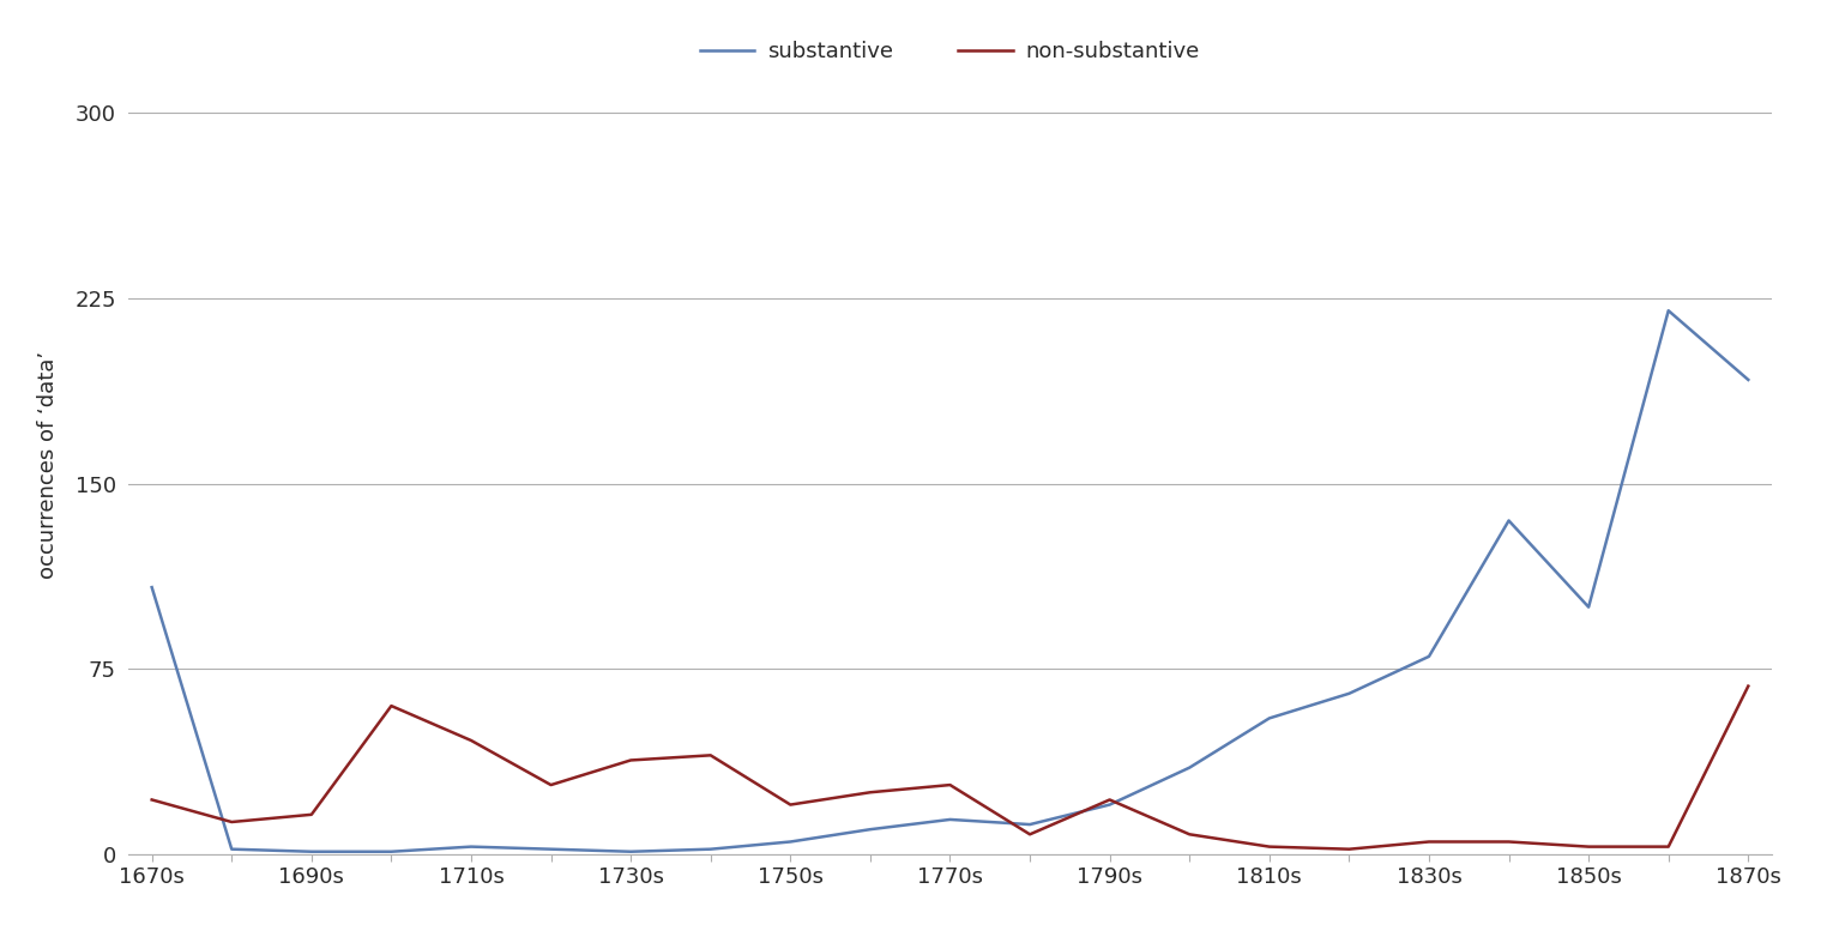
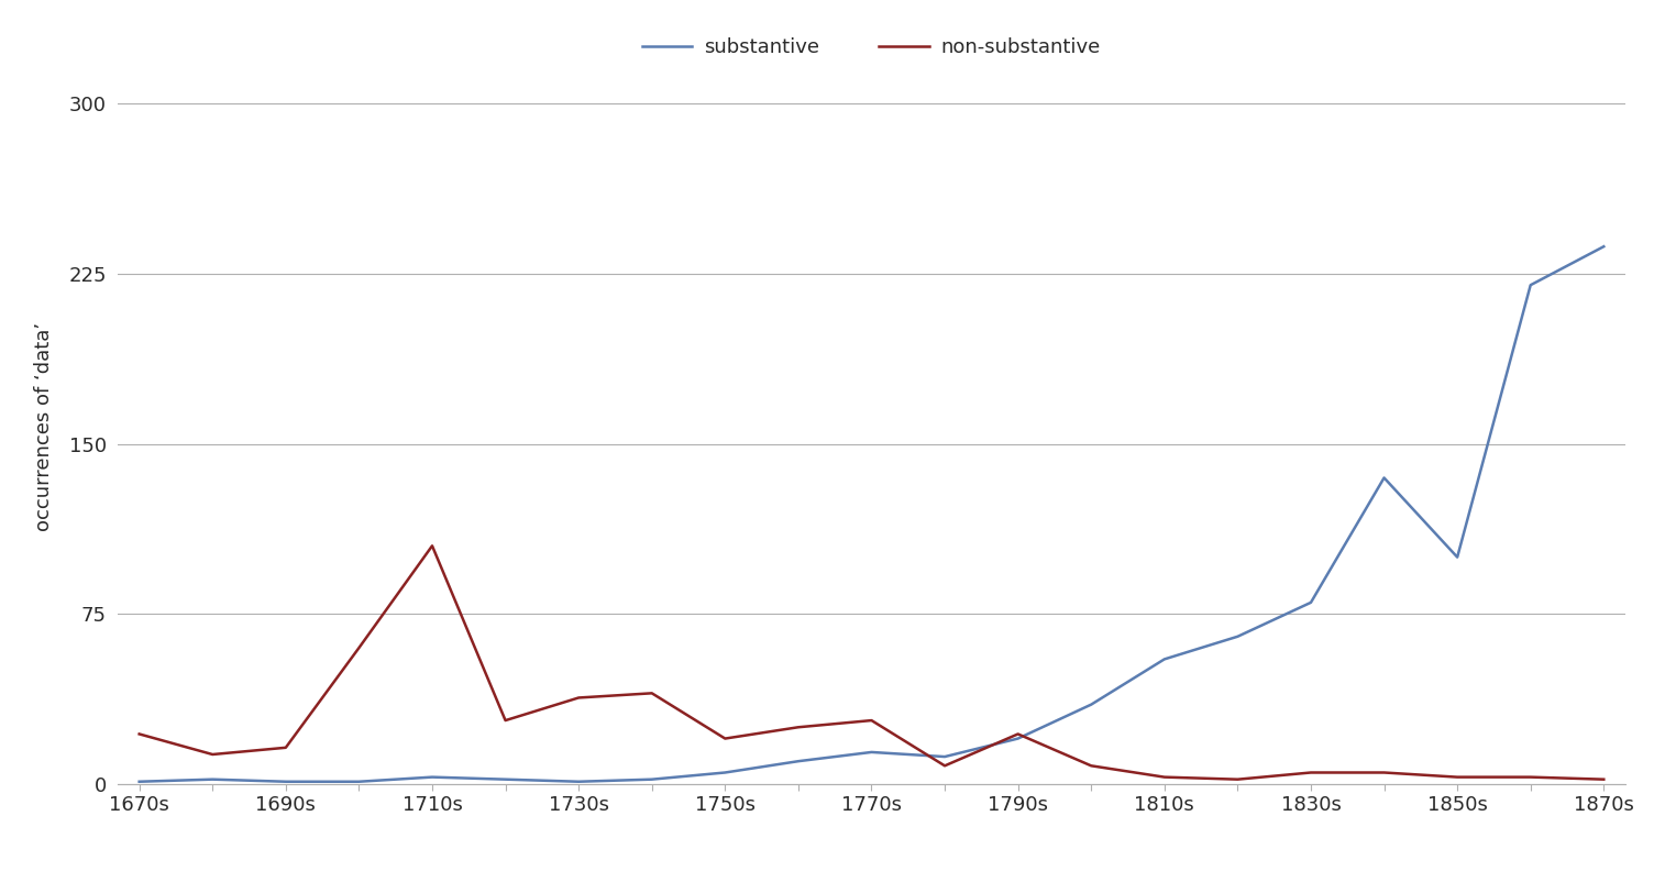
substantive/1670s: 108 -> 1
non-substantive/1710s: 46 -> 105
substantive/1870s: 192 -> 237
non-substantive/1870s: 68 -> 2
